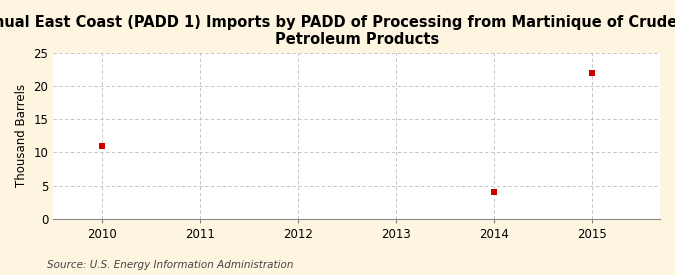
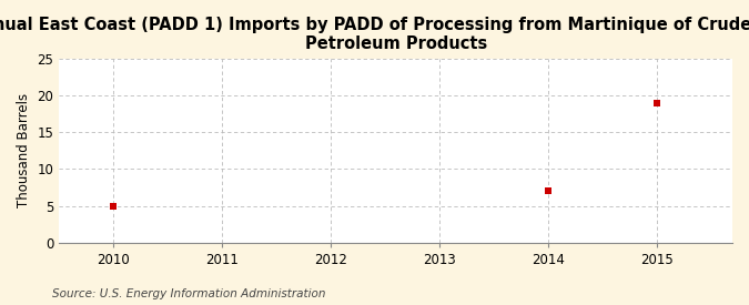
2010: 11 -> 5
2014: 4 -> 7
2015: 22 -> 19
